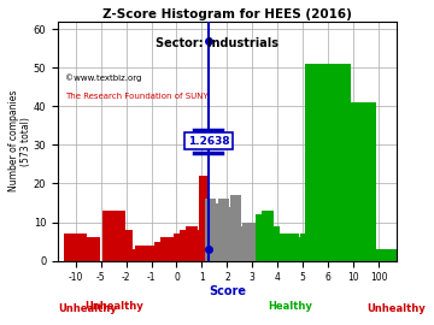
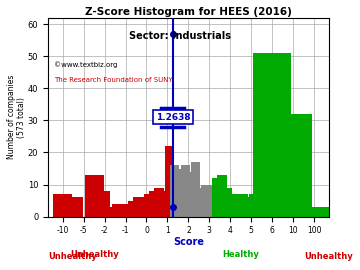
10: 41 -> 32
